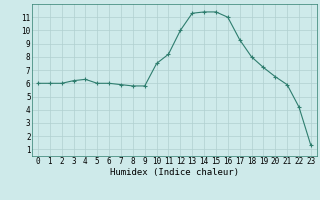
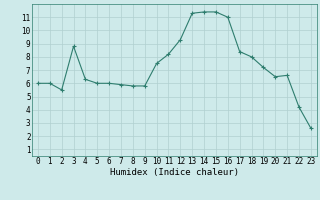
2: 6.0 -> 5.5
3: 6.2 -> 8.8
12: 10.0 -> 9.3
17: 9.3 -> 8.4
21: 5.9 -> 6.6
23: 1.3 -> 2.6
